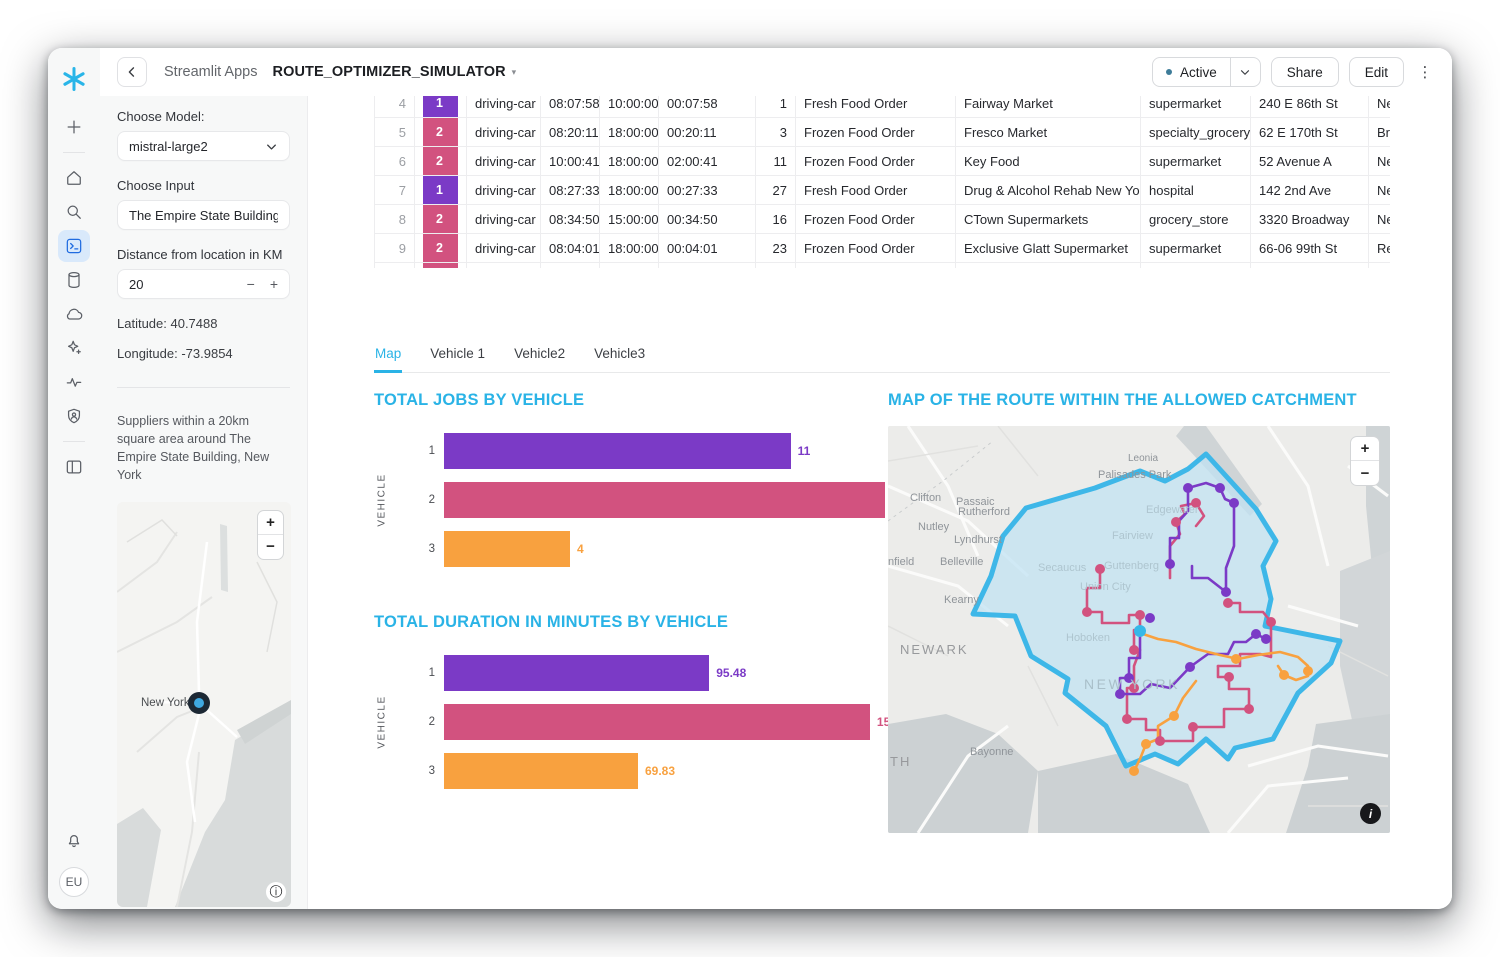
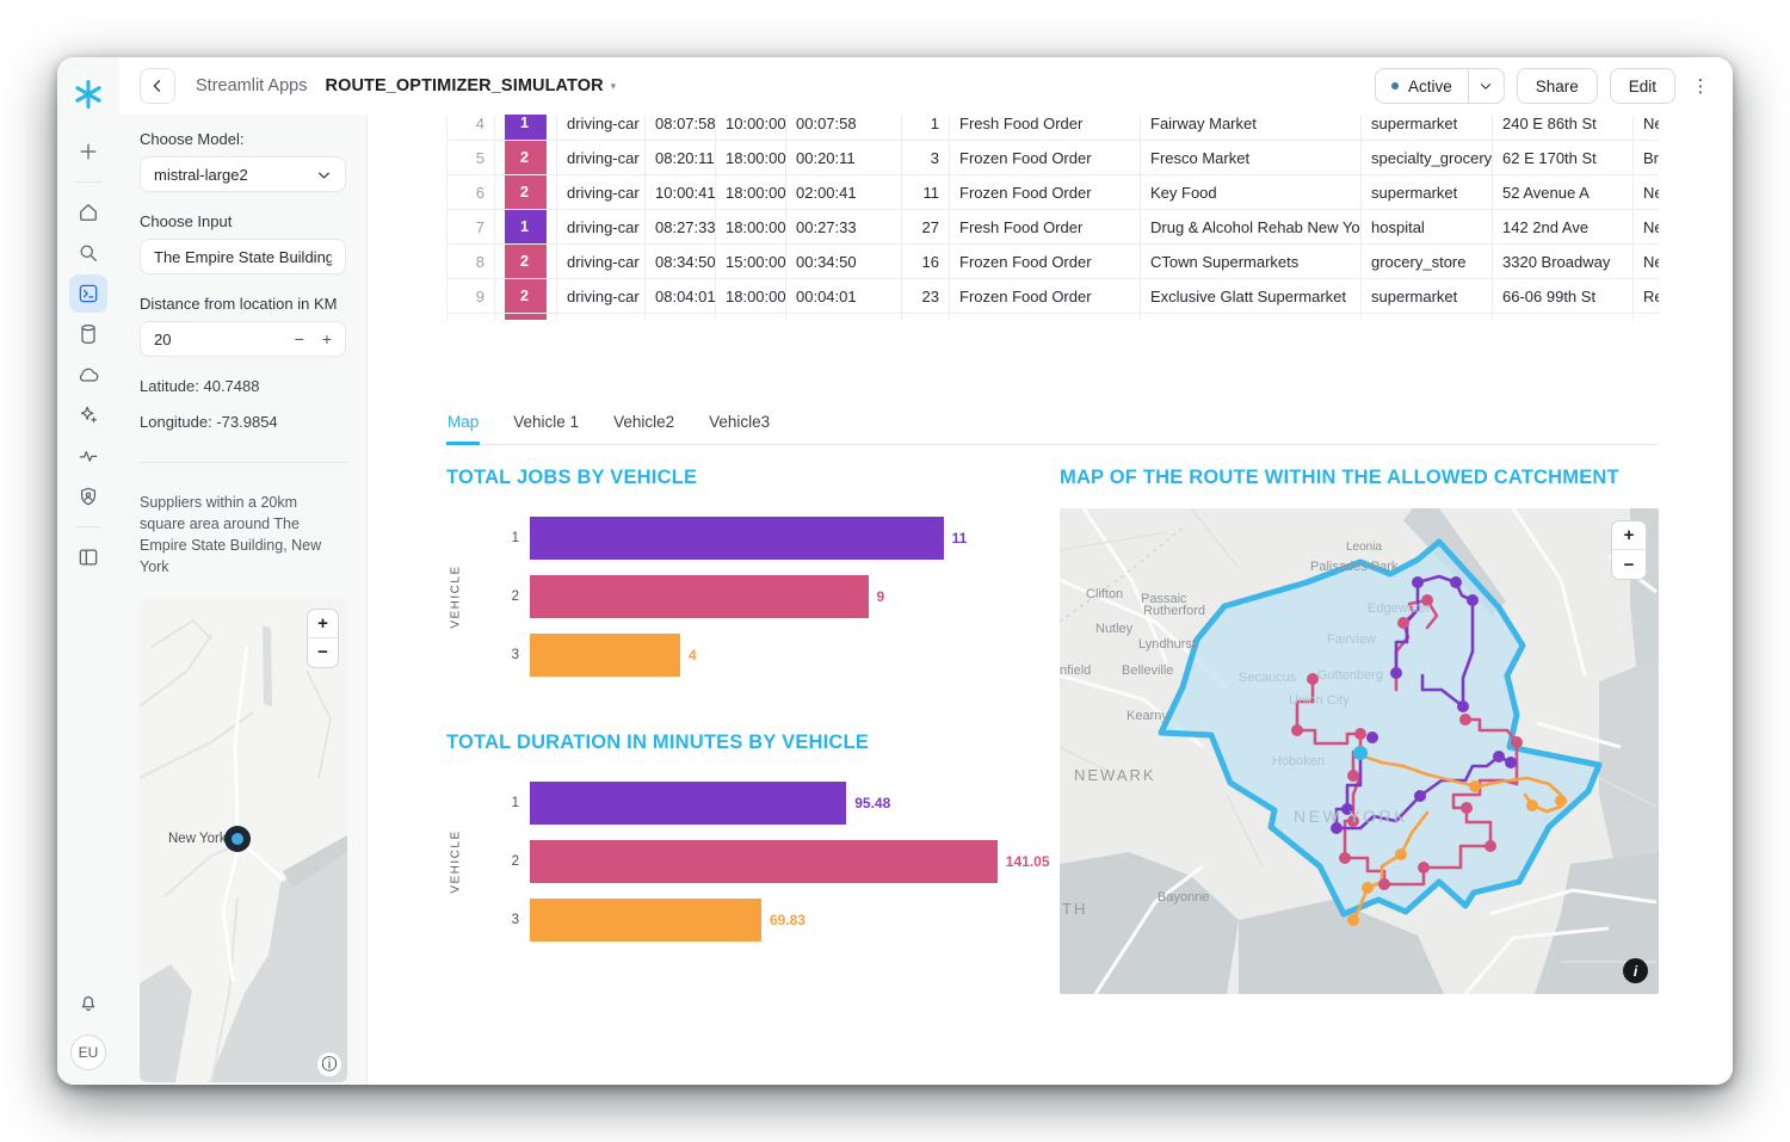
TOTAL JOBS BY VEHICLE/2: 14 -> 9
TOTAL DURATION IN MINUTES BY VEHICLE/2: 153.33 -> 141.05
